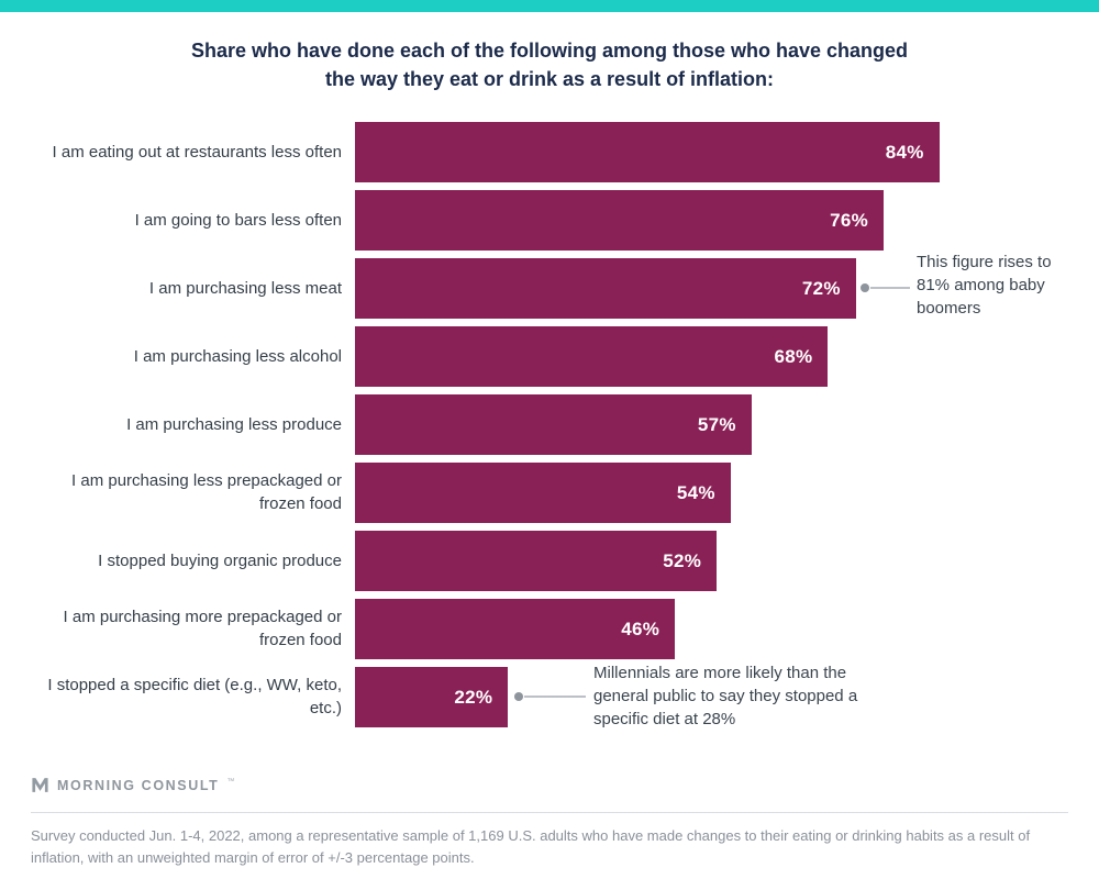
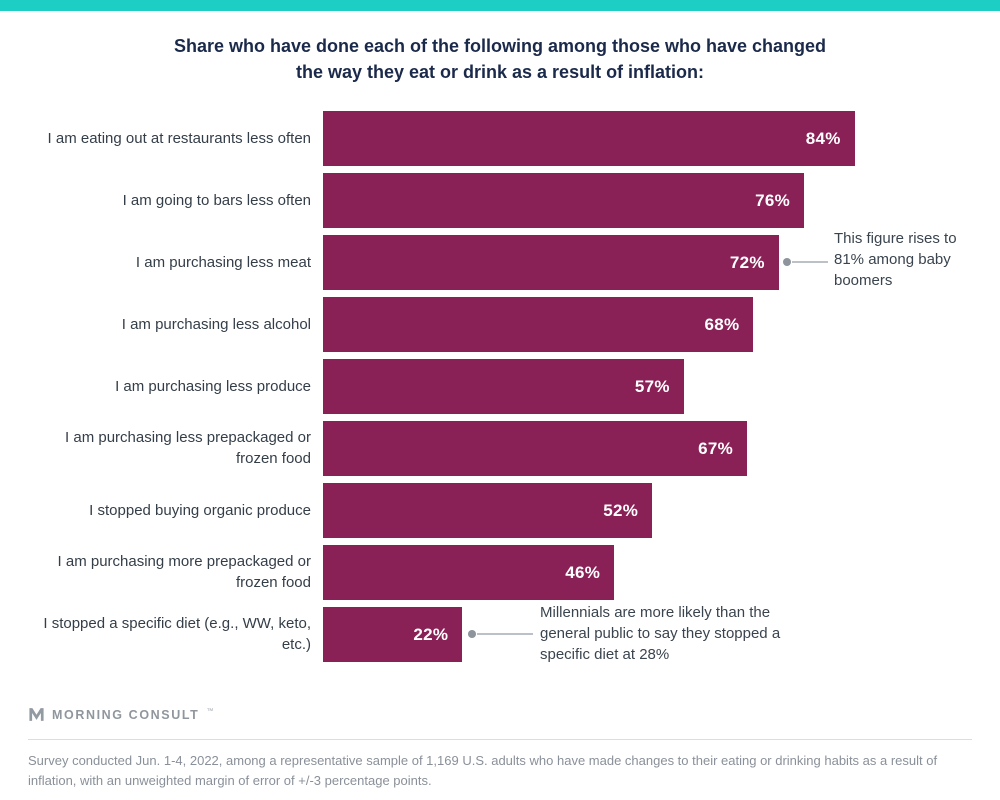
I am purchasing less prepackaged or frozen food: 54% -> 67%
